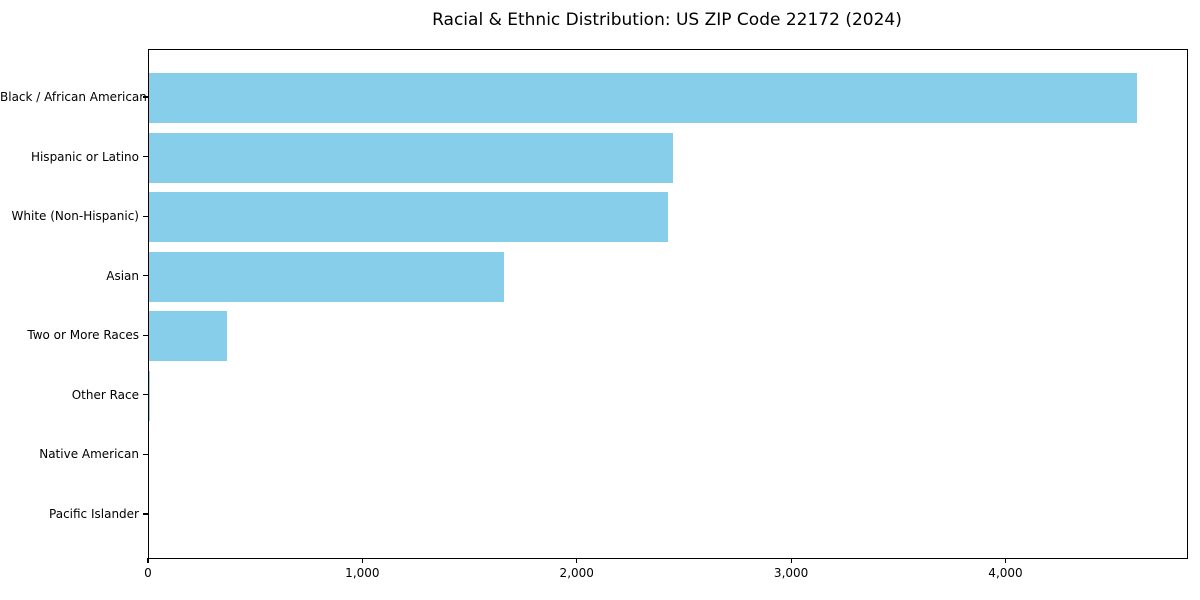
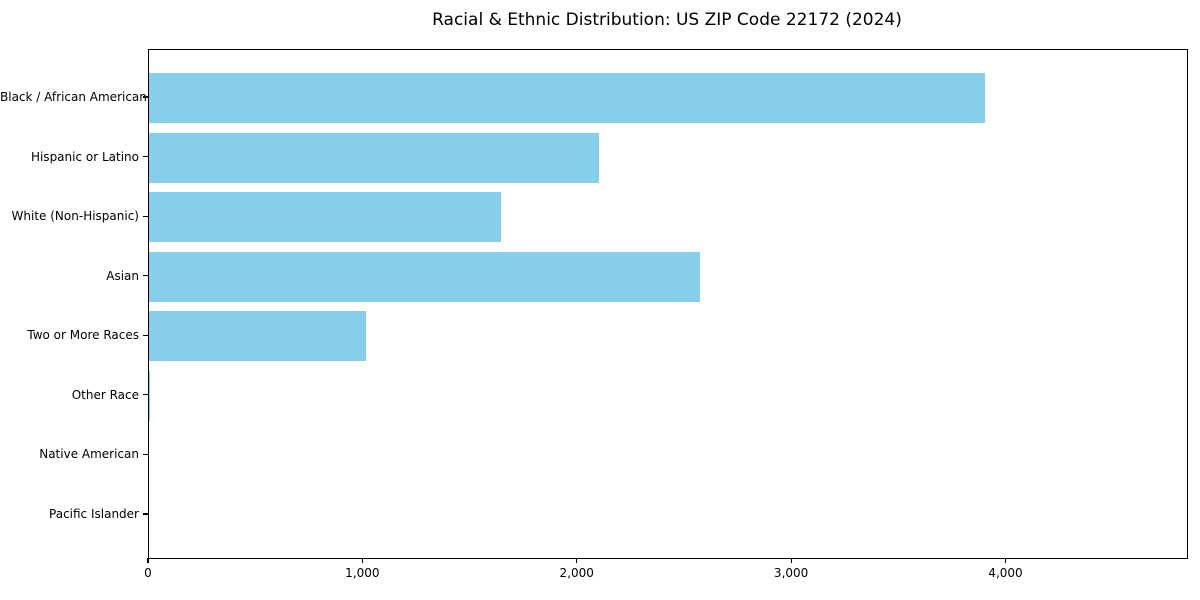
Black / African American: 4610 -> 3900
Hispanic or Latino: 2440 -> 2100
White (Non-Hispanic): 2420 -> 1640
Asian: 1660 -> 2570
Two or More Races: 360 -> 1010
